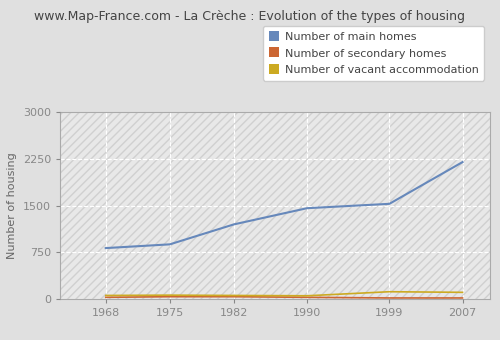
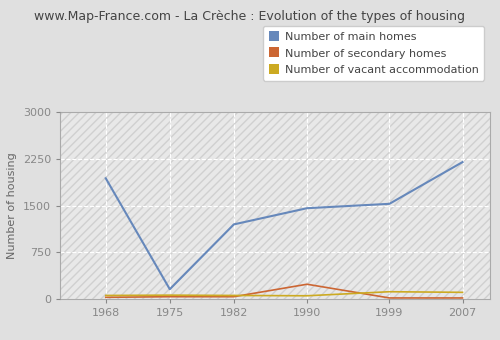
Number of main homes/1968: 820 -> 1940
Number of main homes/1975: 880 -> 160
Number of secondary homes/1990: 30 -> 240
